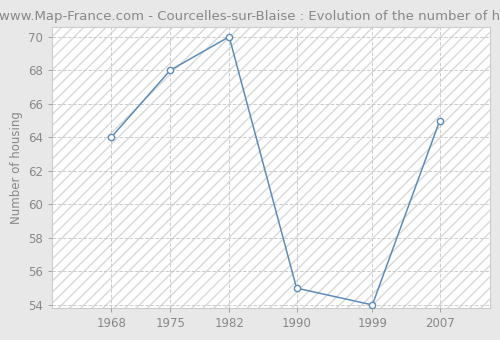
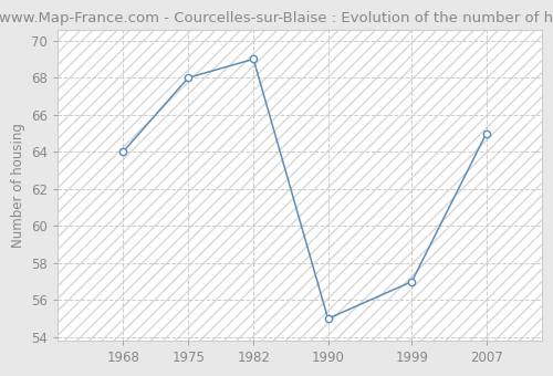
1982: 70 -> 69
1999: 54 -> 57
